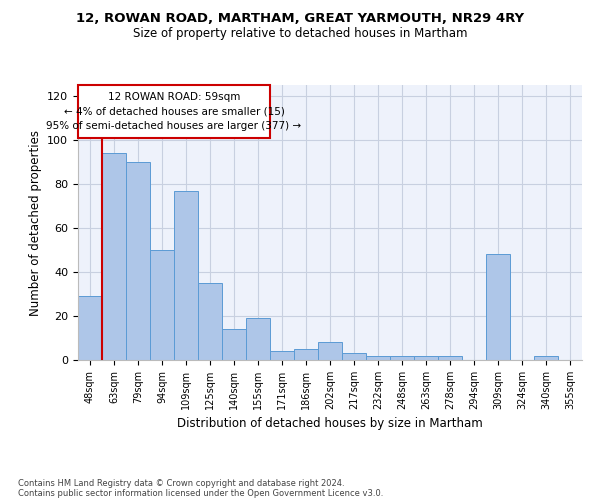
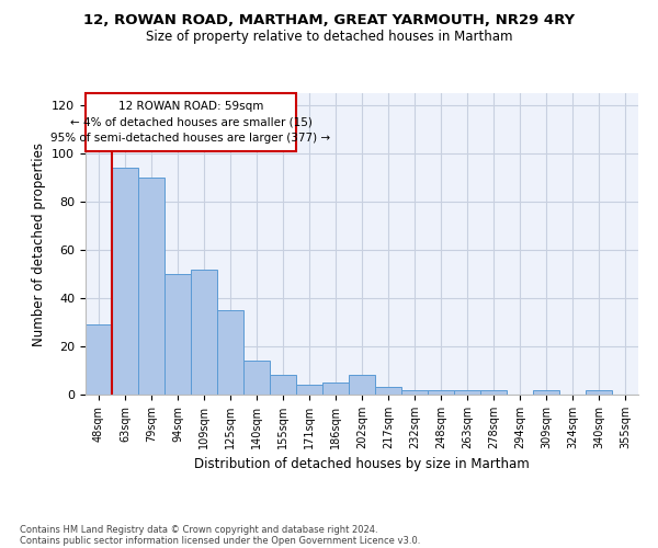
109sqm: 77 -> 52
155sqm: 19 -> 8
309sqm: 48 -> 2
